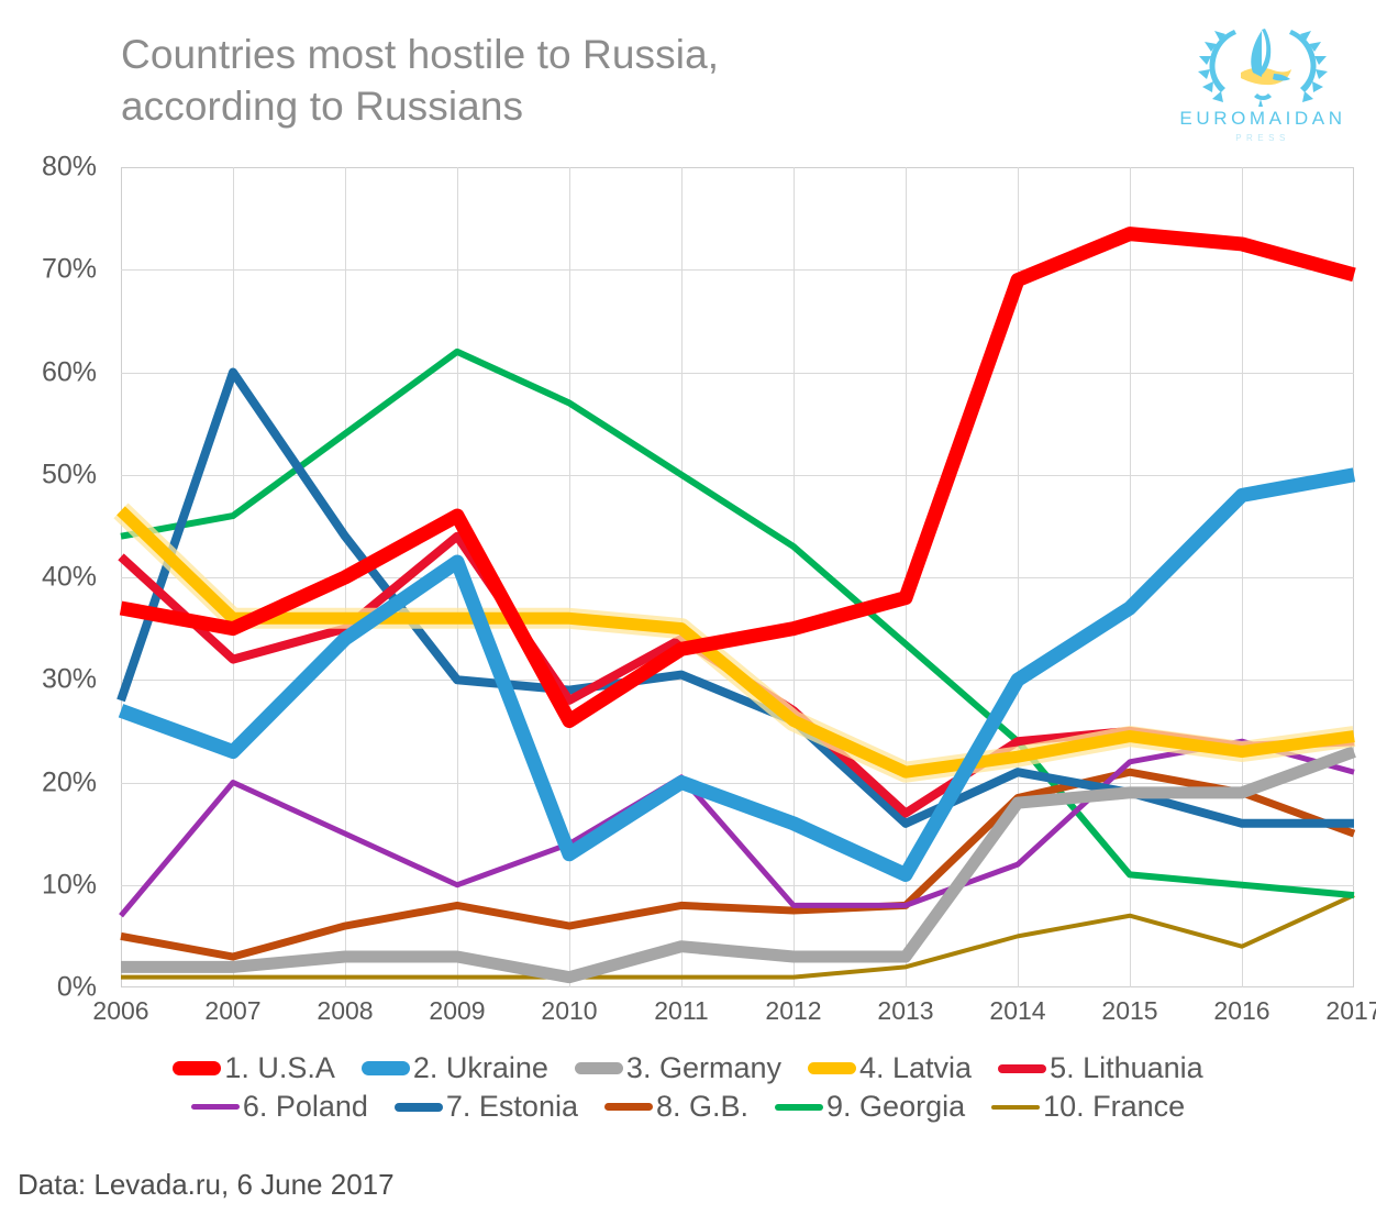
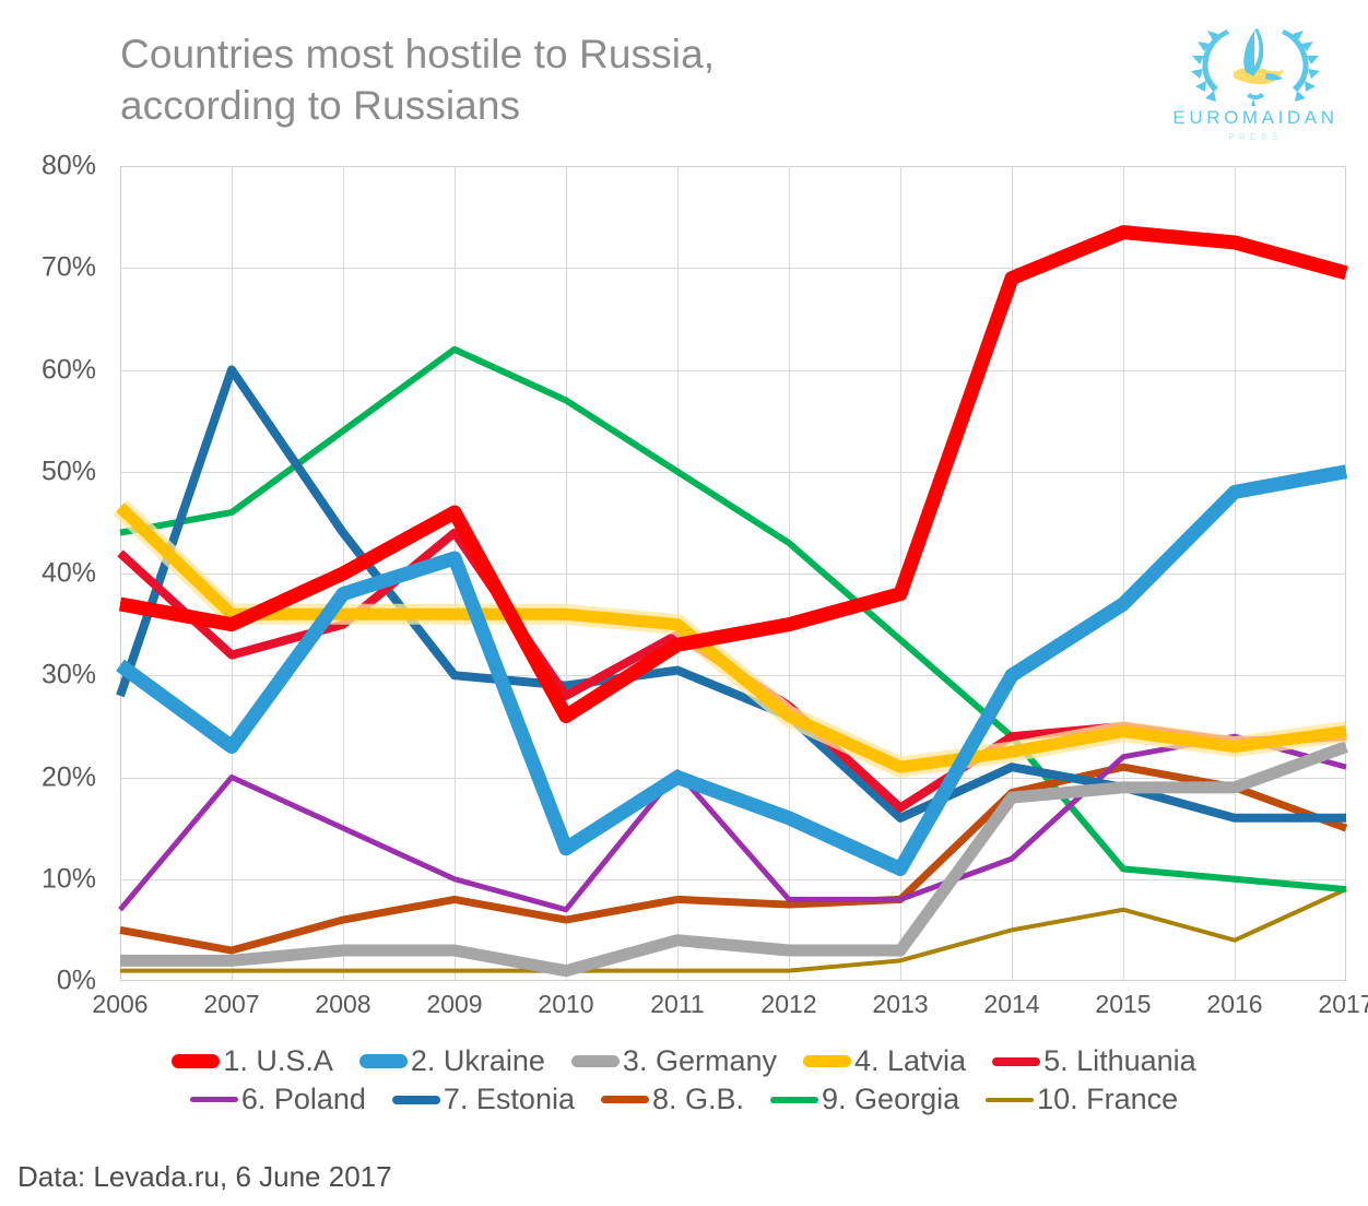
2. Ukraine/2006: 27% -> 31%
2. Ukraine/2008: 34% -> 38%
6. Poland/2010: 14% -> 7%
